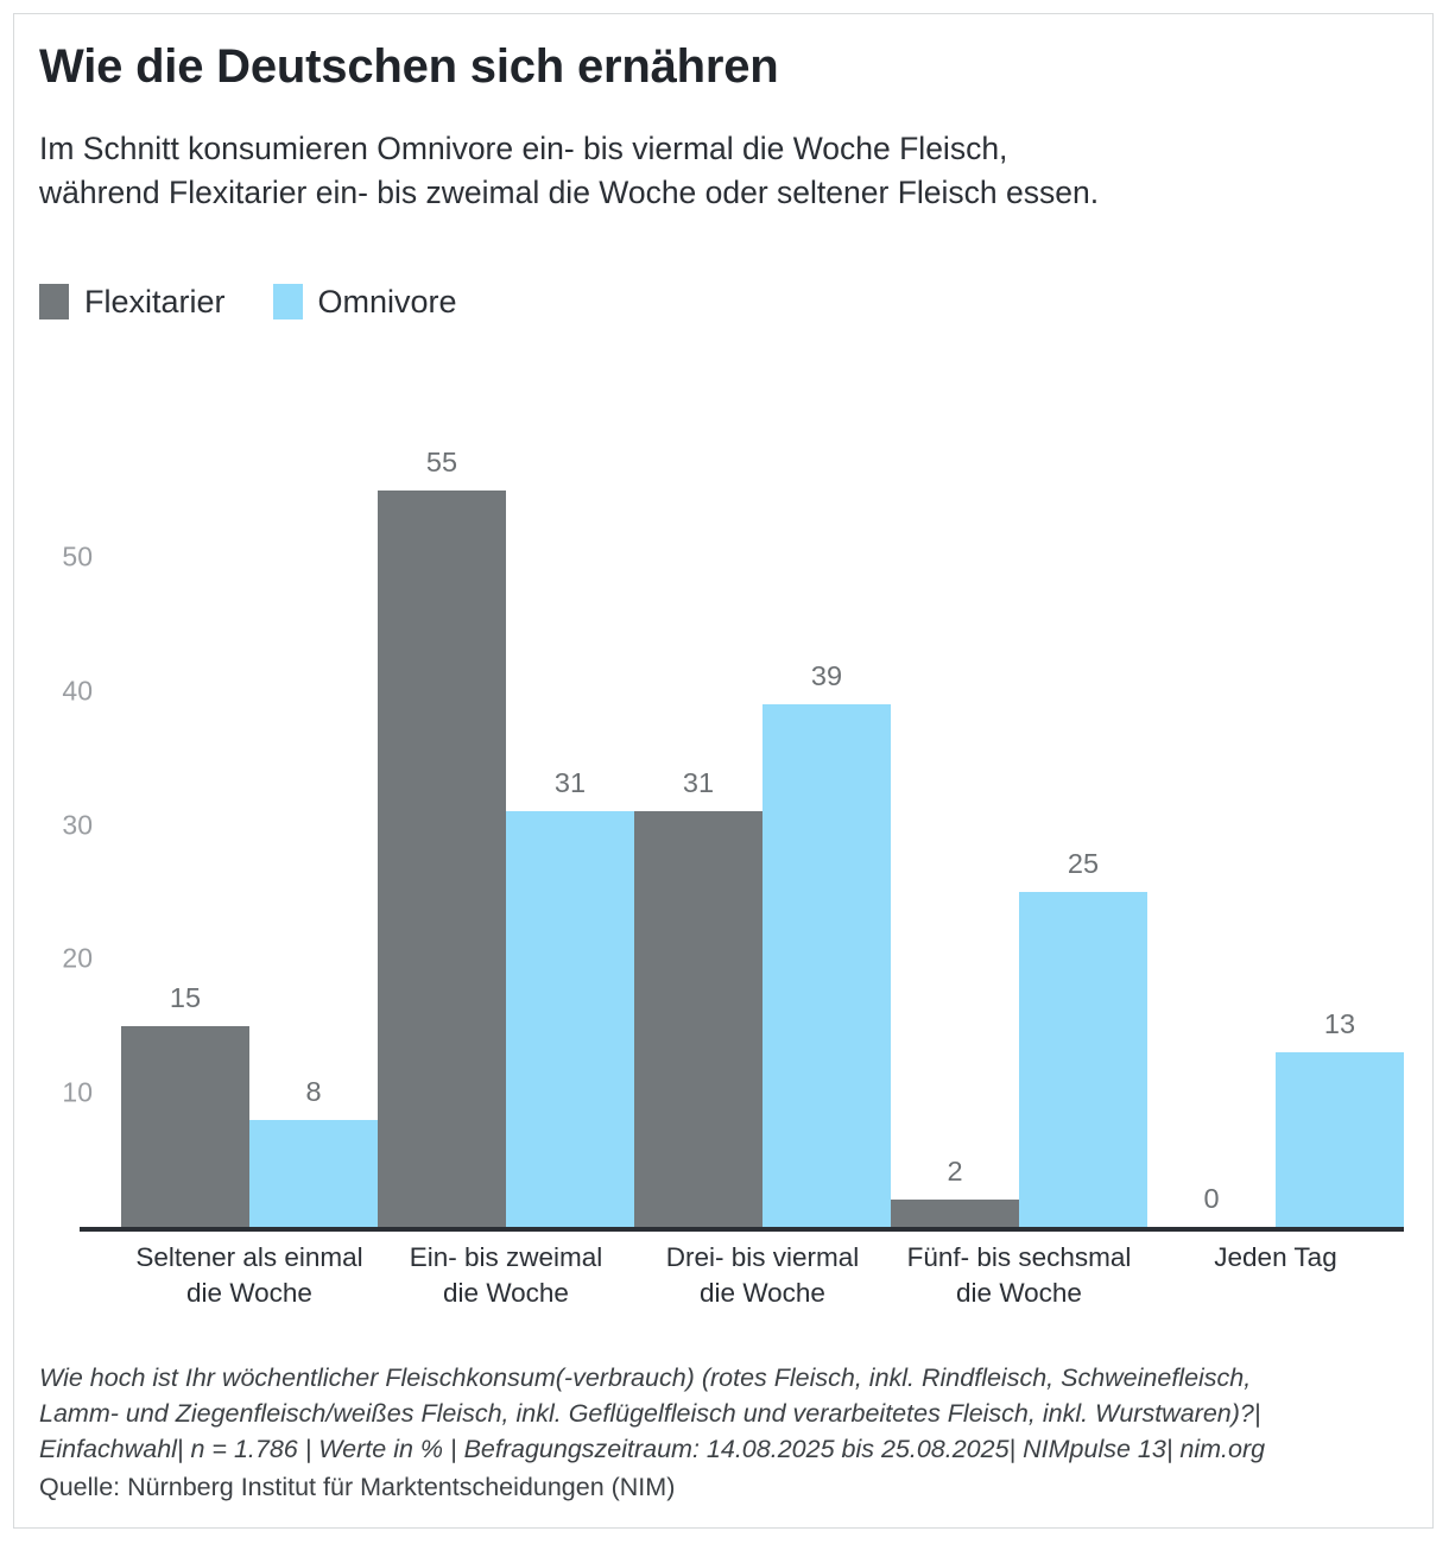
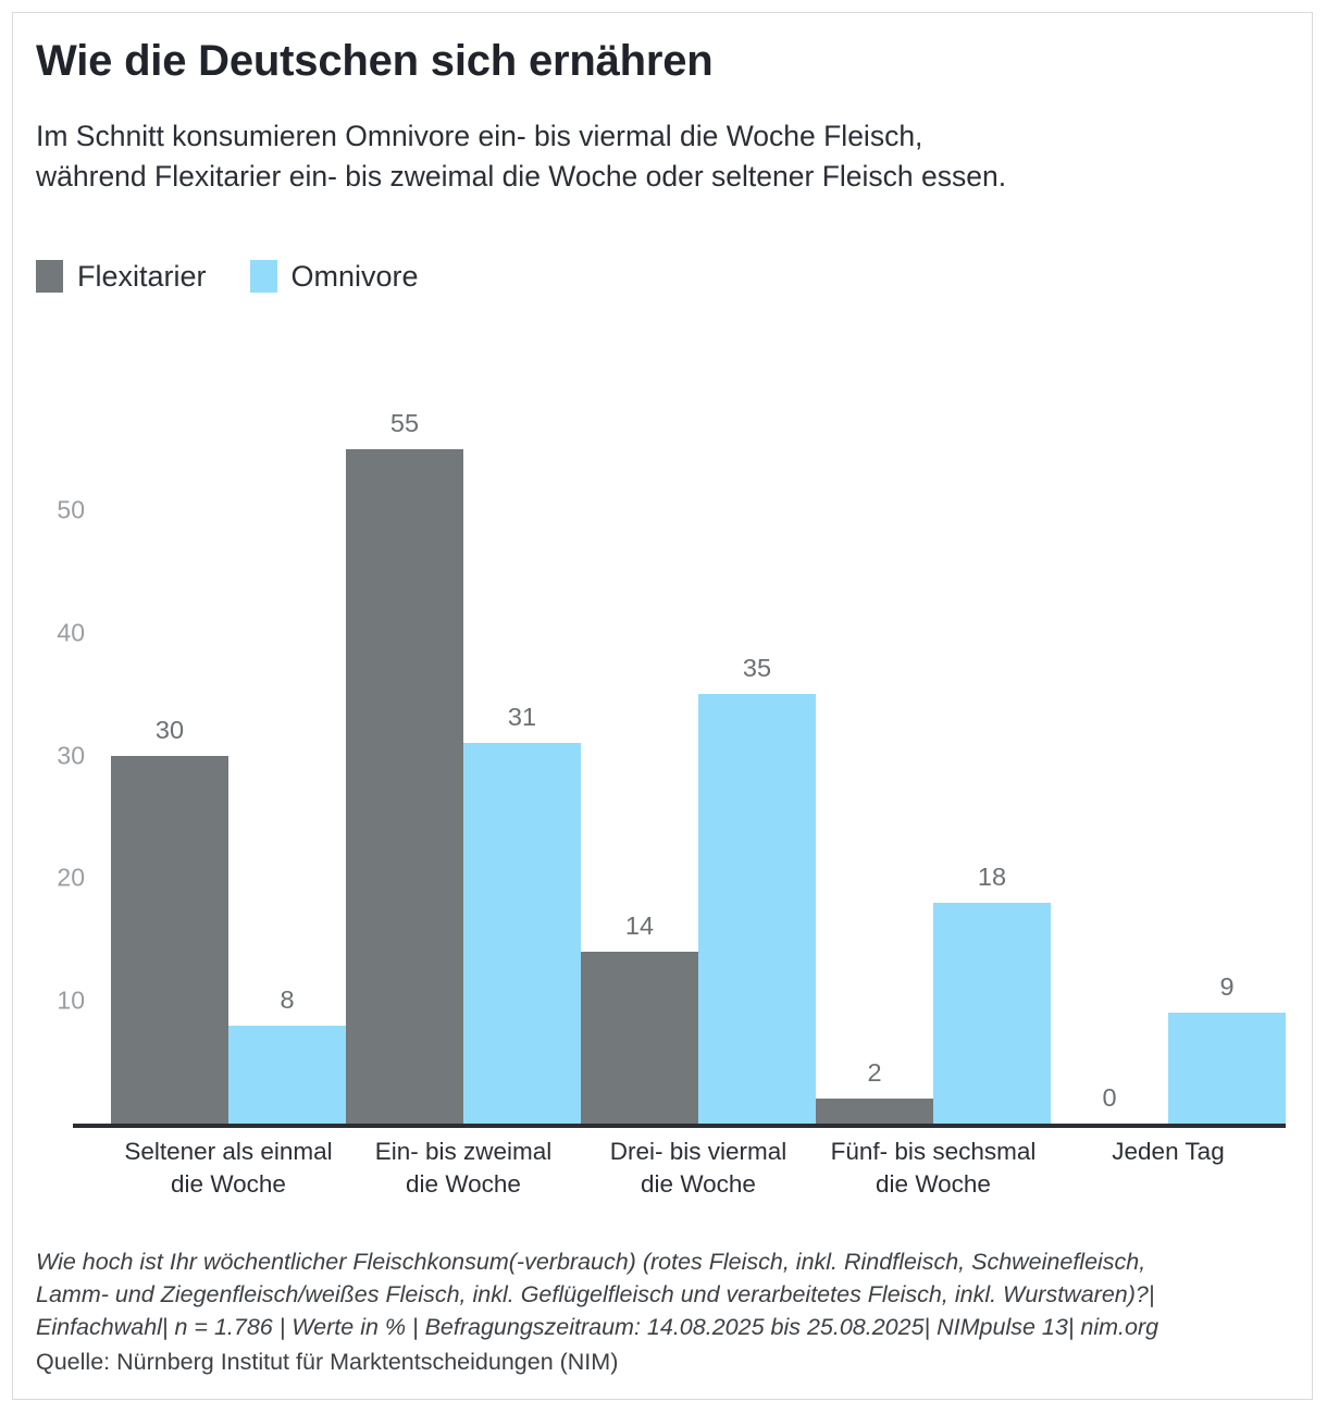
Flexitarier/Seltener als einmal die Woche: 15 -> 30
Flexitarier/Drei- bis viermal die Woche: 31 -> 14
Omnivore/Drei- bis viermal die Woche: 39 -> 35
Omnivore/Fünf- bis sechsmal die Woche: 25 -> 18
Omnivore/Jeden Tag: 13 -> 9
